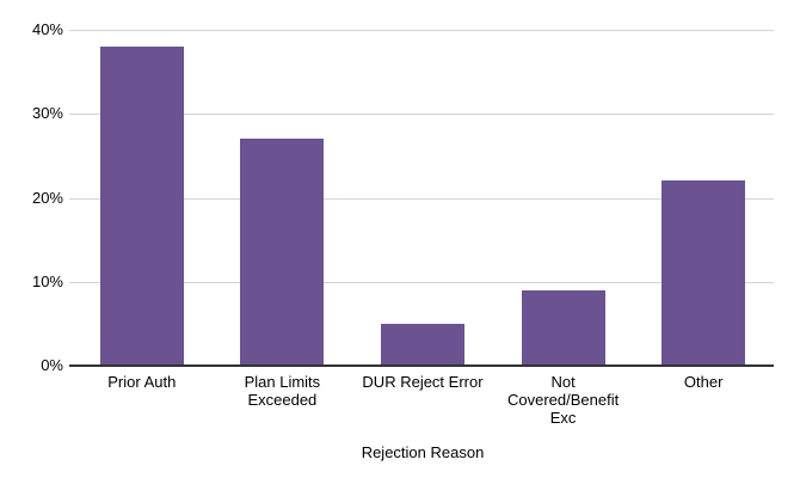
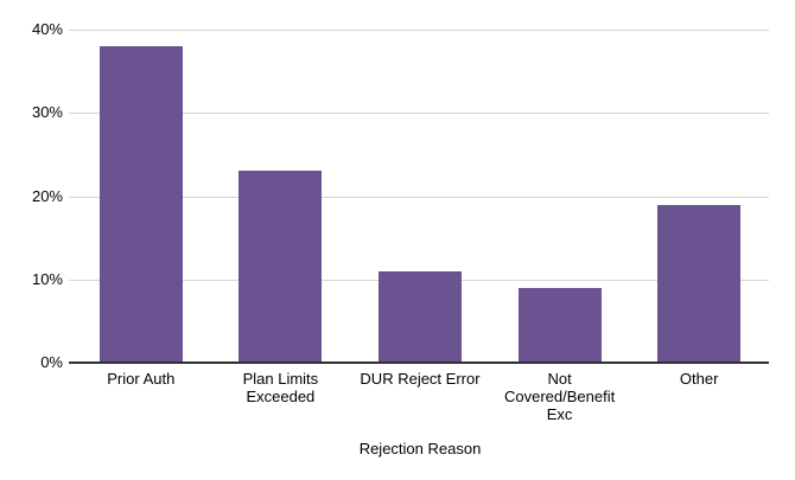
Plan Limits Exceeded: 27% -> 23%
DUR Reject Error: 5% -> 11%
Other: 22% -> 19%
